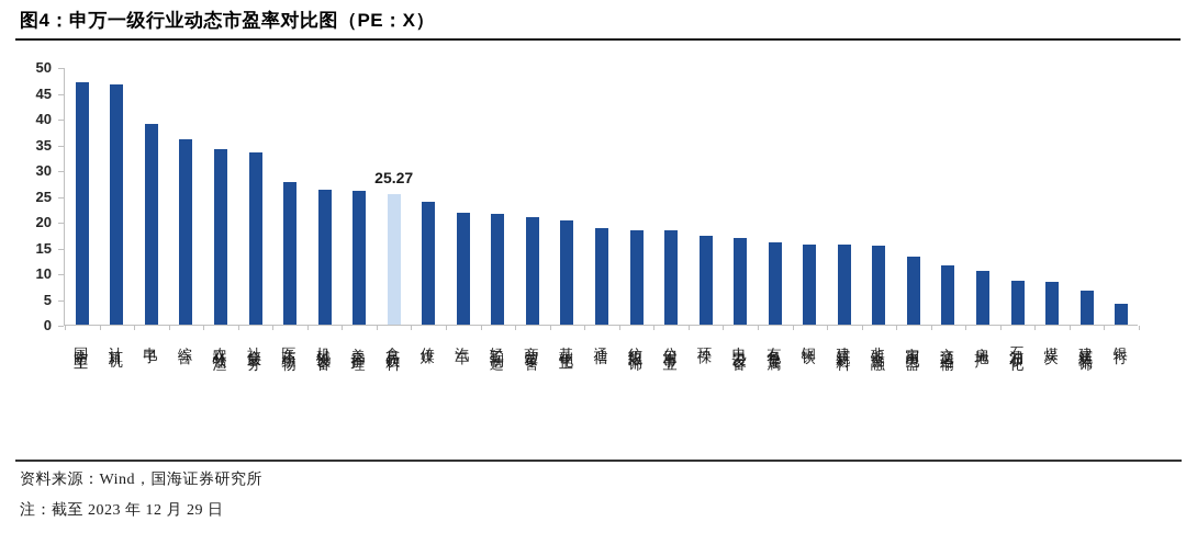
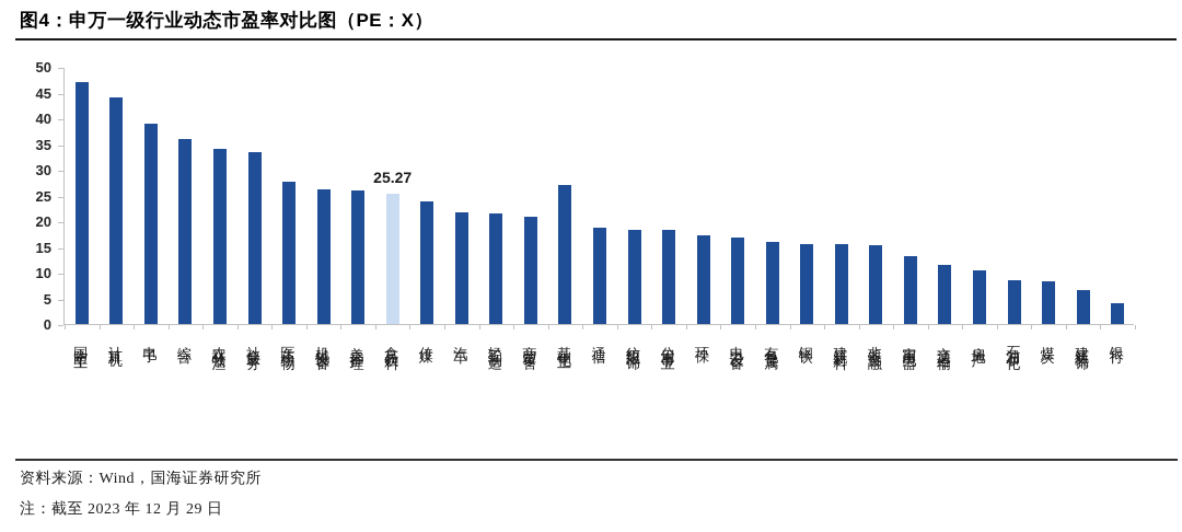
计算机: 47 -> 44
基础化工: 20 -> 27
